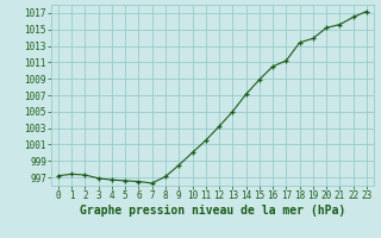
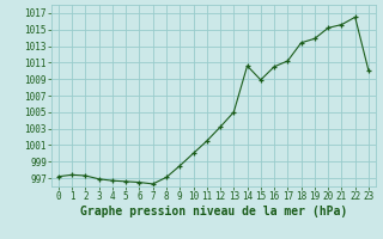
14: 1007.1 -> 1010.6
23: 1017.2 -> 1010.0
